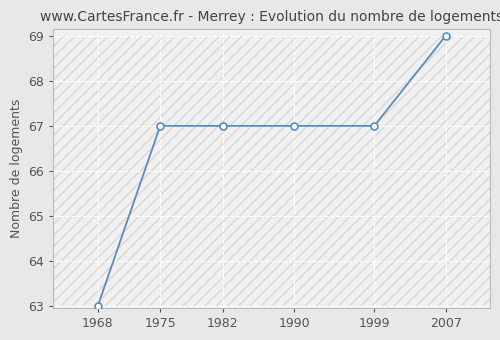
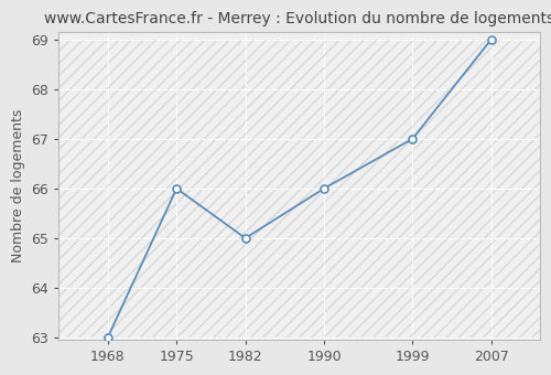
1975: 67 -> 66
1982: 67 -> 65
1990: 67 -> 66
